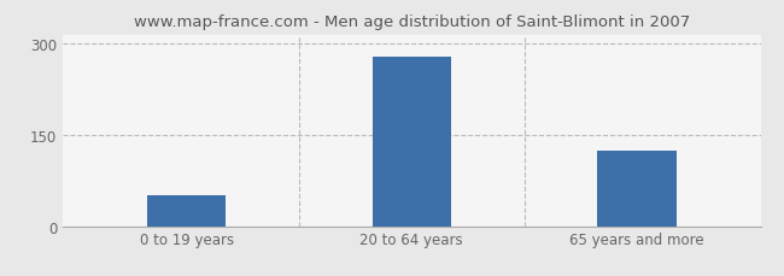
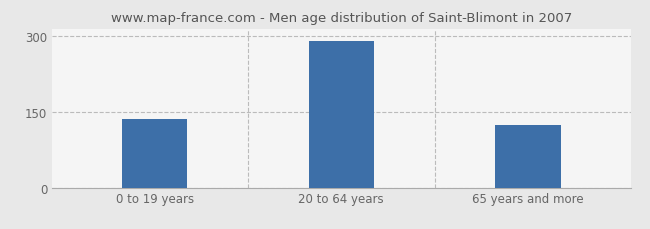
0 to 19 years: 50 -> 137
20 to 64 years: 280 -> 290
